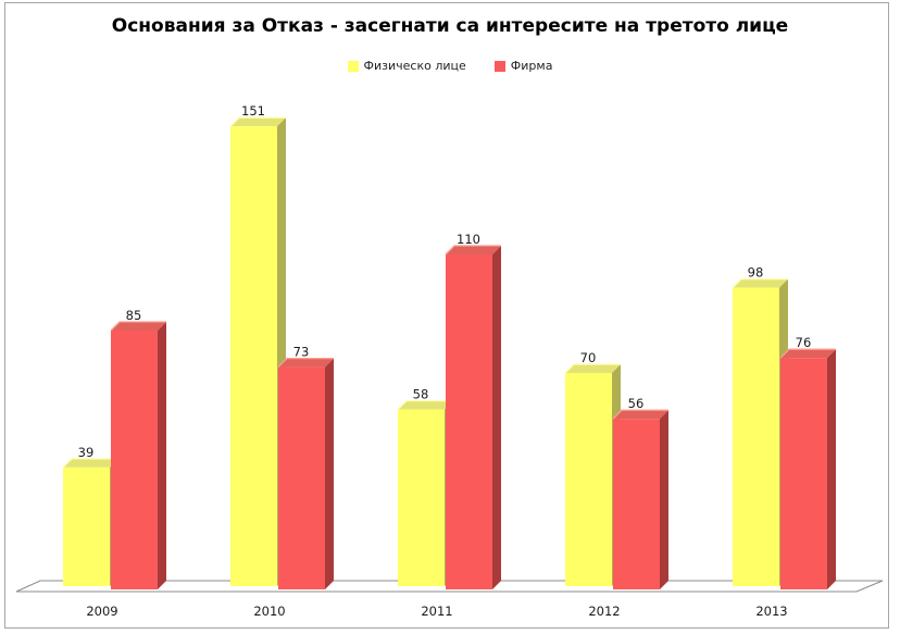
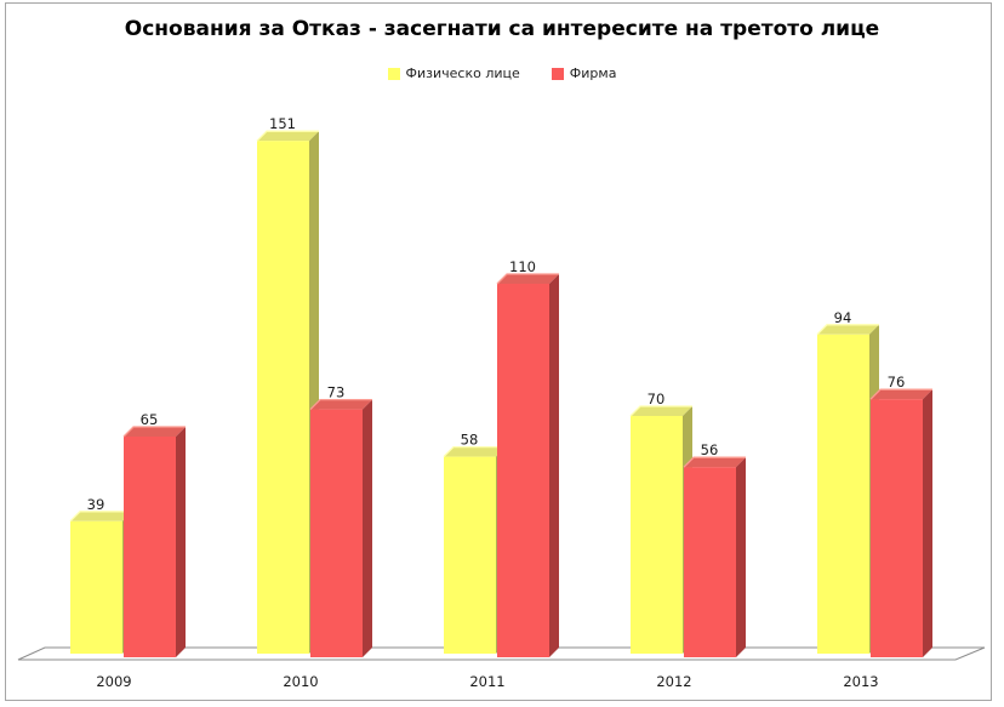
Фирма/2009: 85 -> 65
Физическо лице/2013: 98 -> 94
